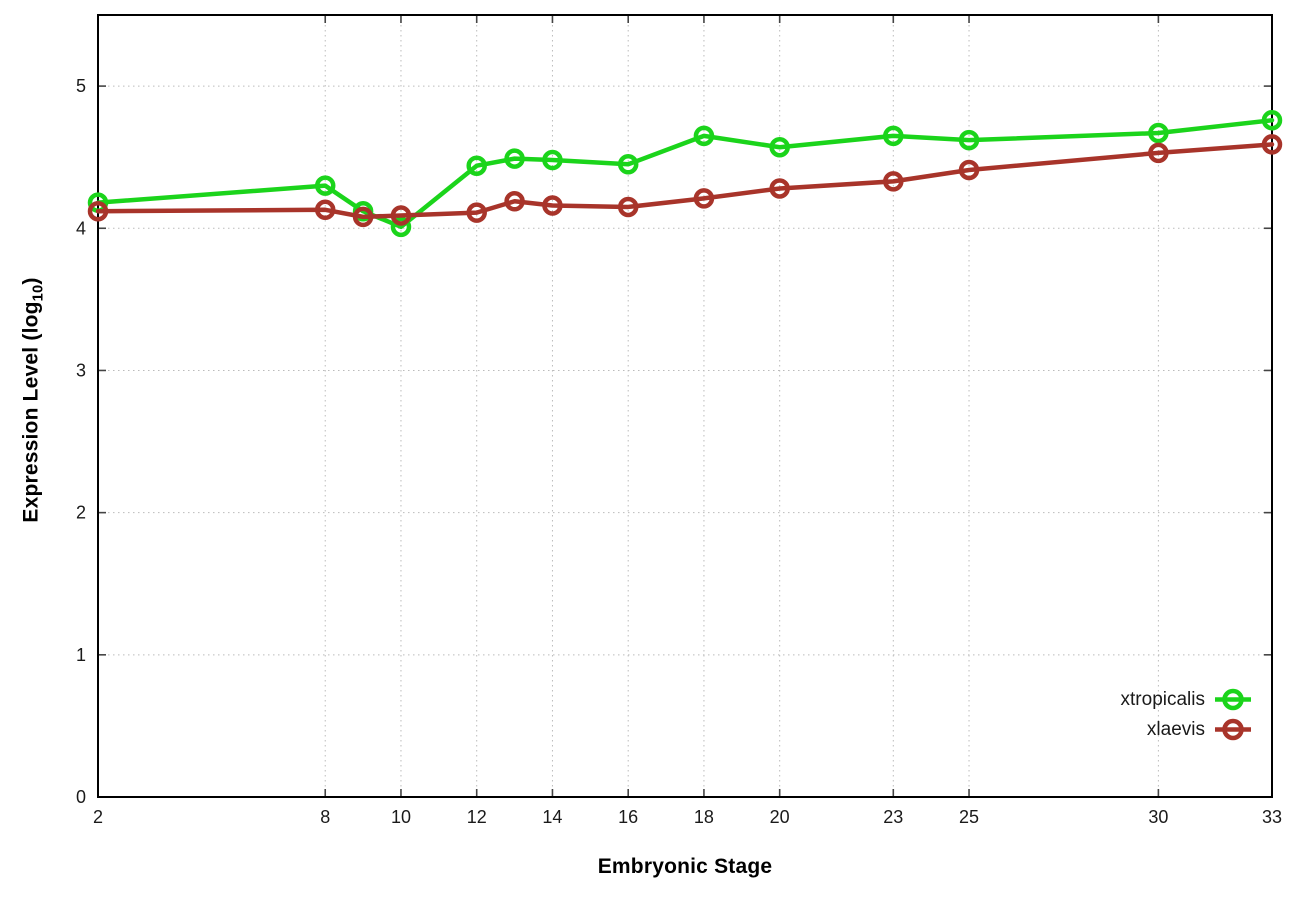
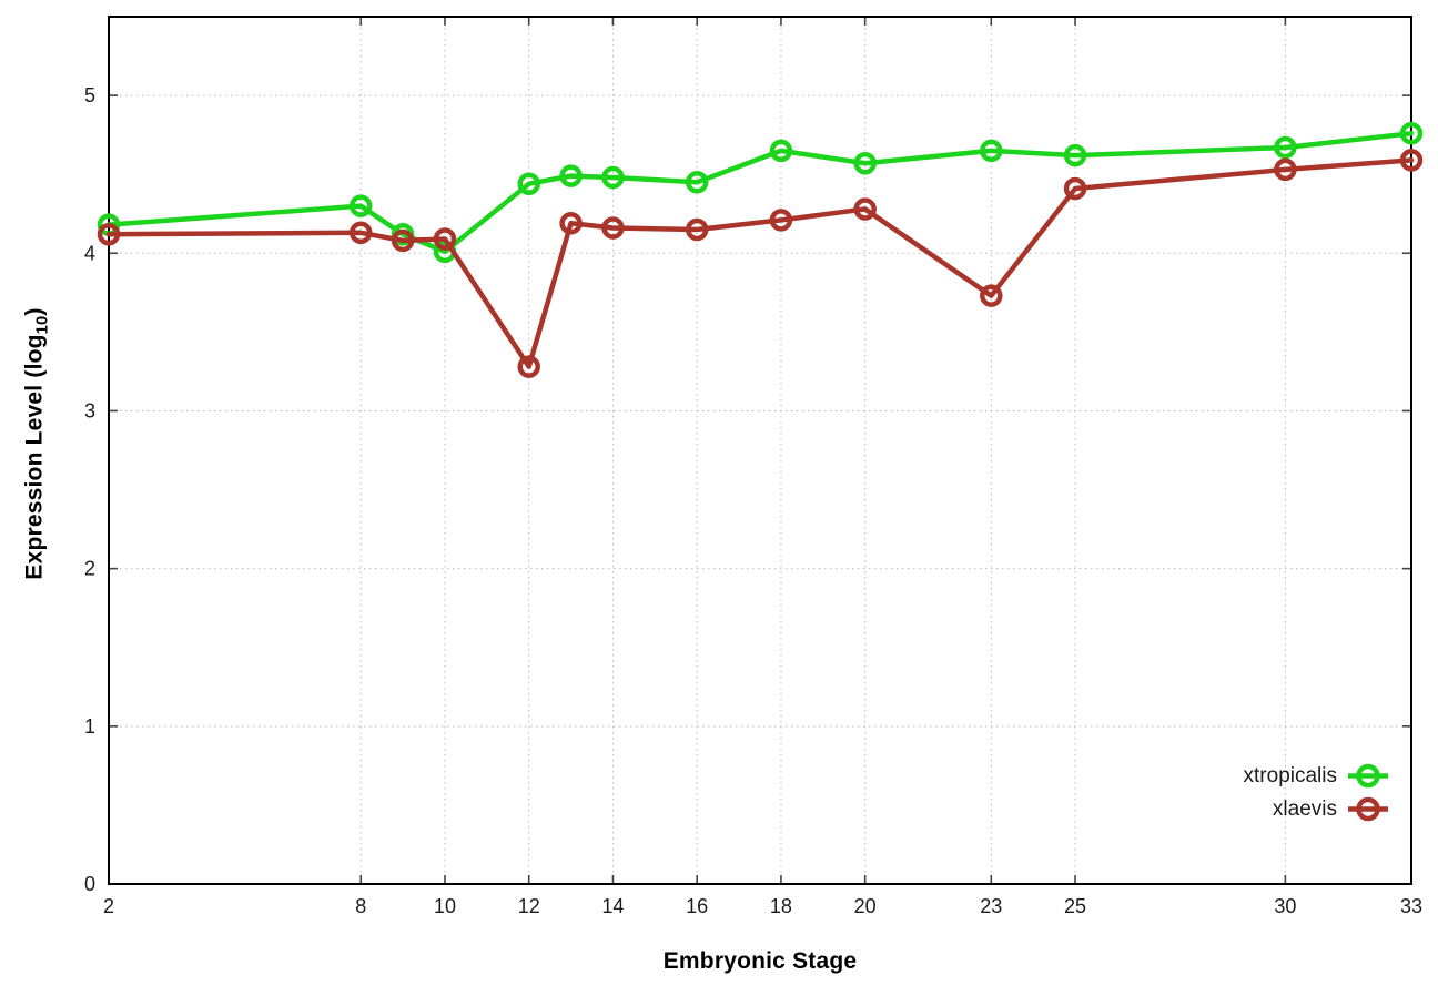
xlaevis/12: 4.11 -> 3.28
xlaevis/23: 4.33 -> 3.73
